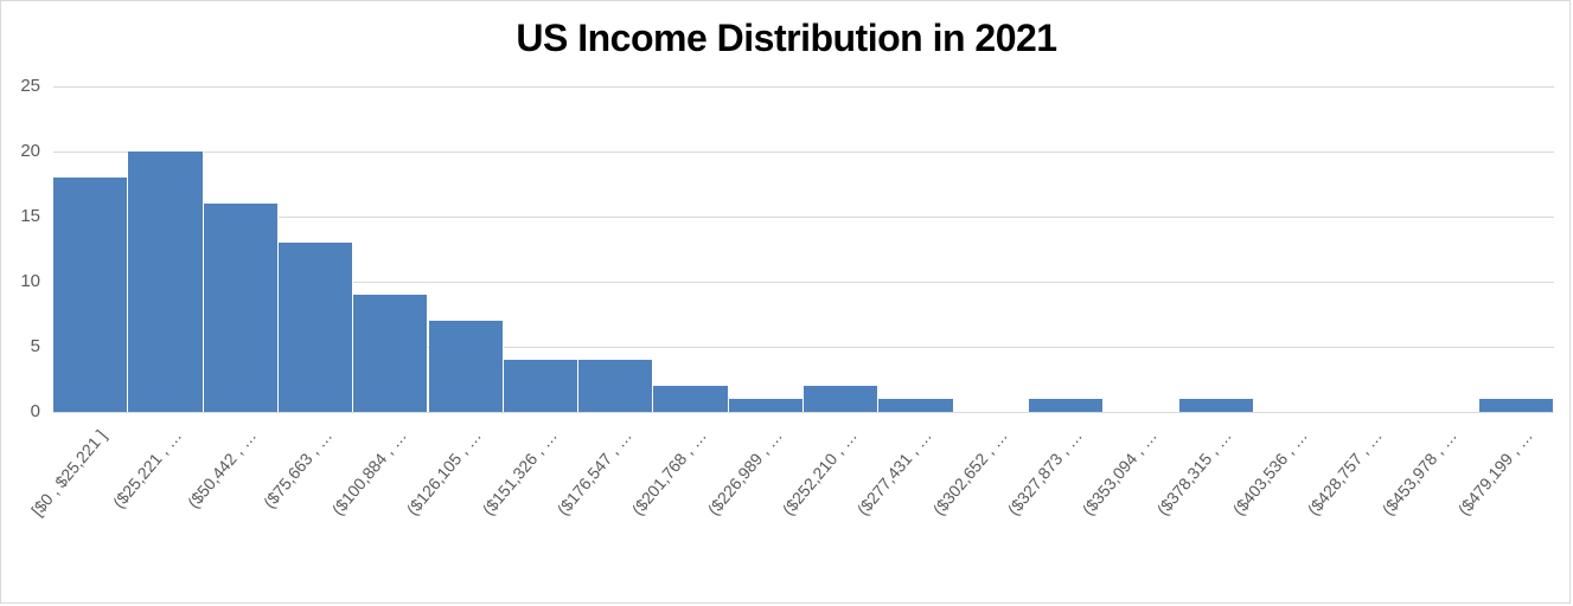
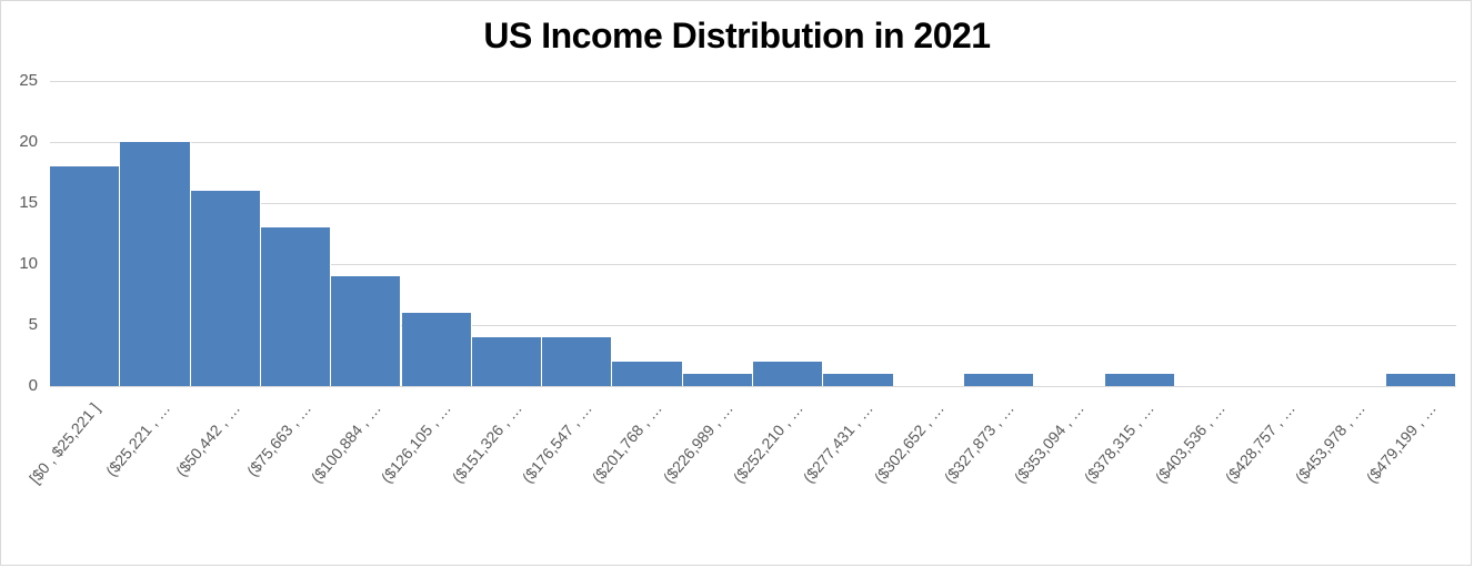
($126,105 , …: 7 -> 6
